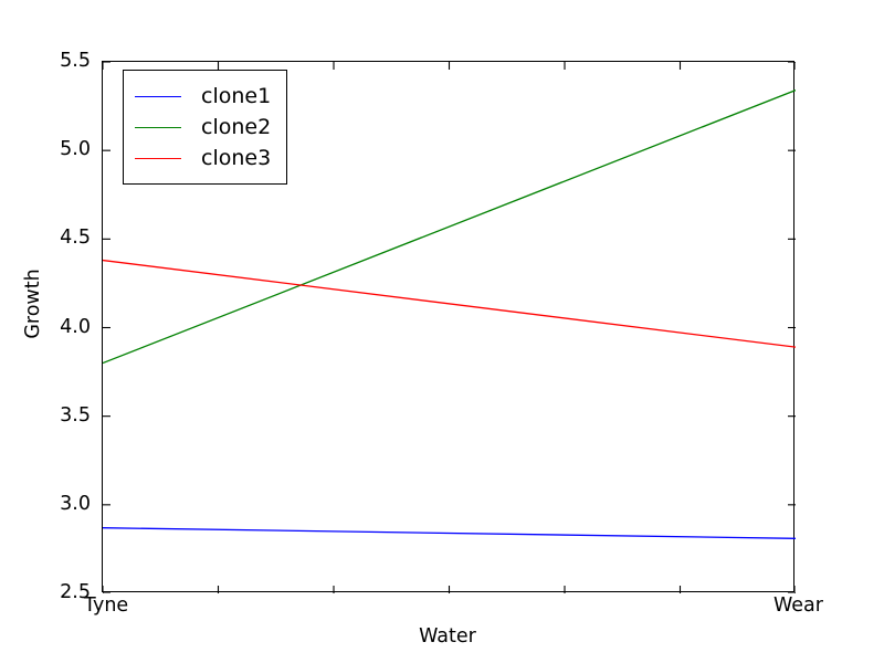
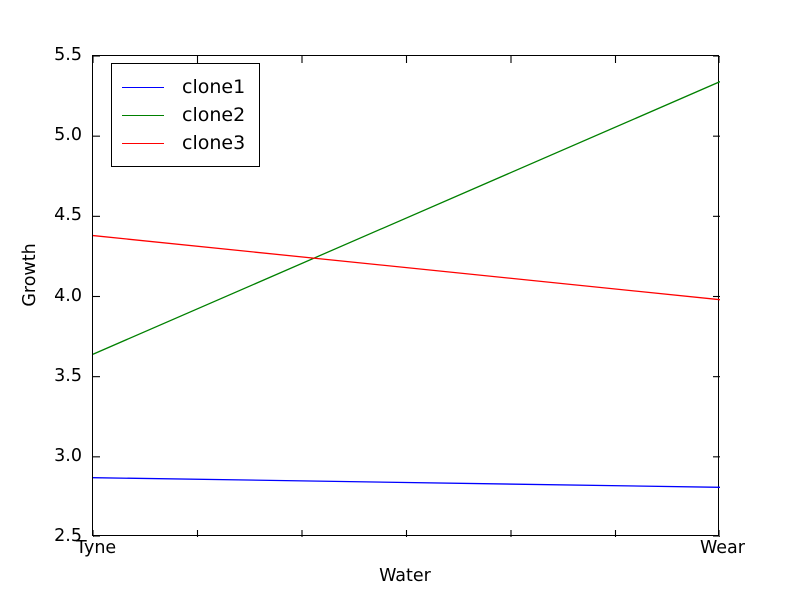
clone2/Tyne: 3.80 -> 3.64
clone3/Wear: 3.89 -> 3.98
